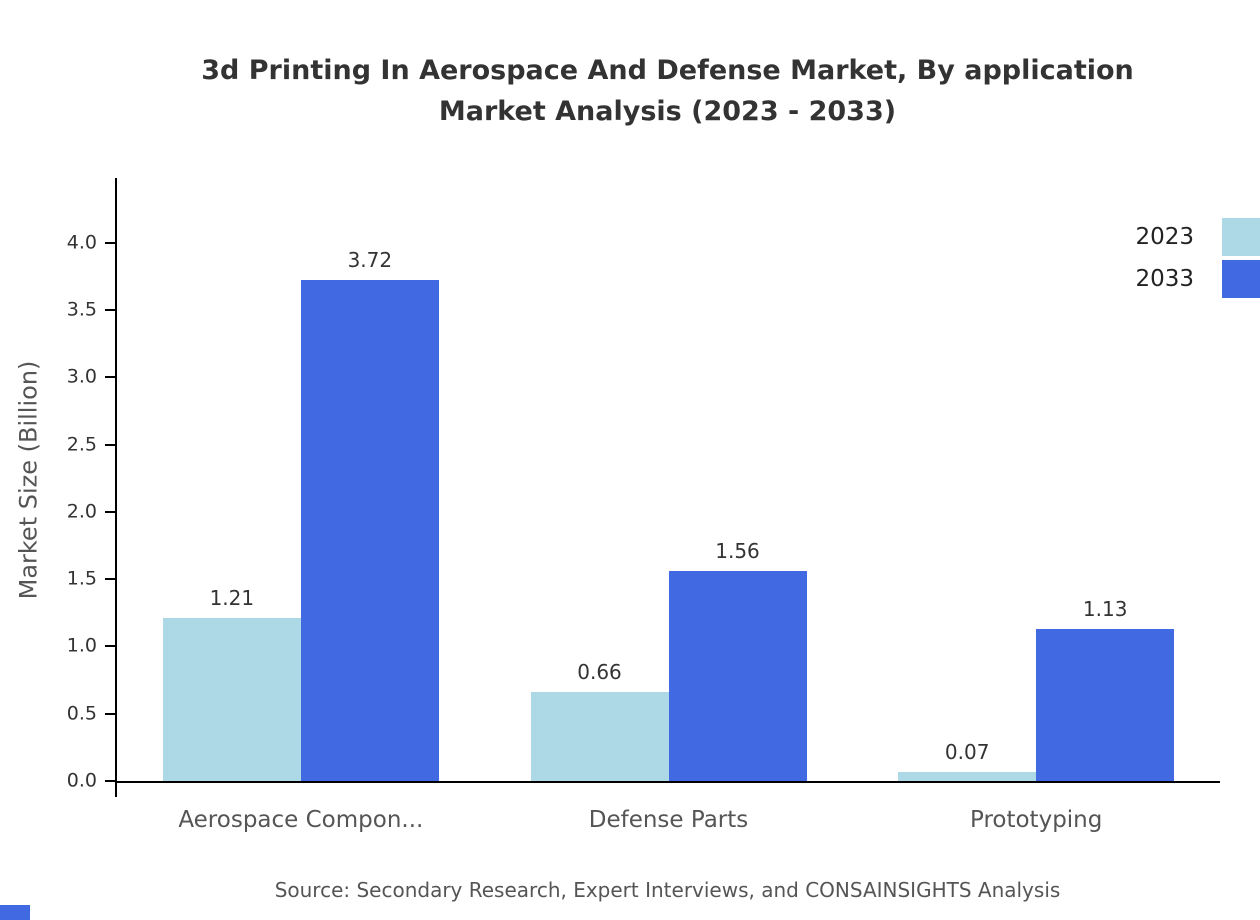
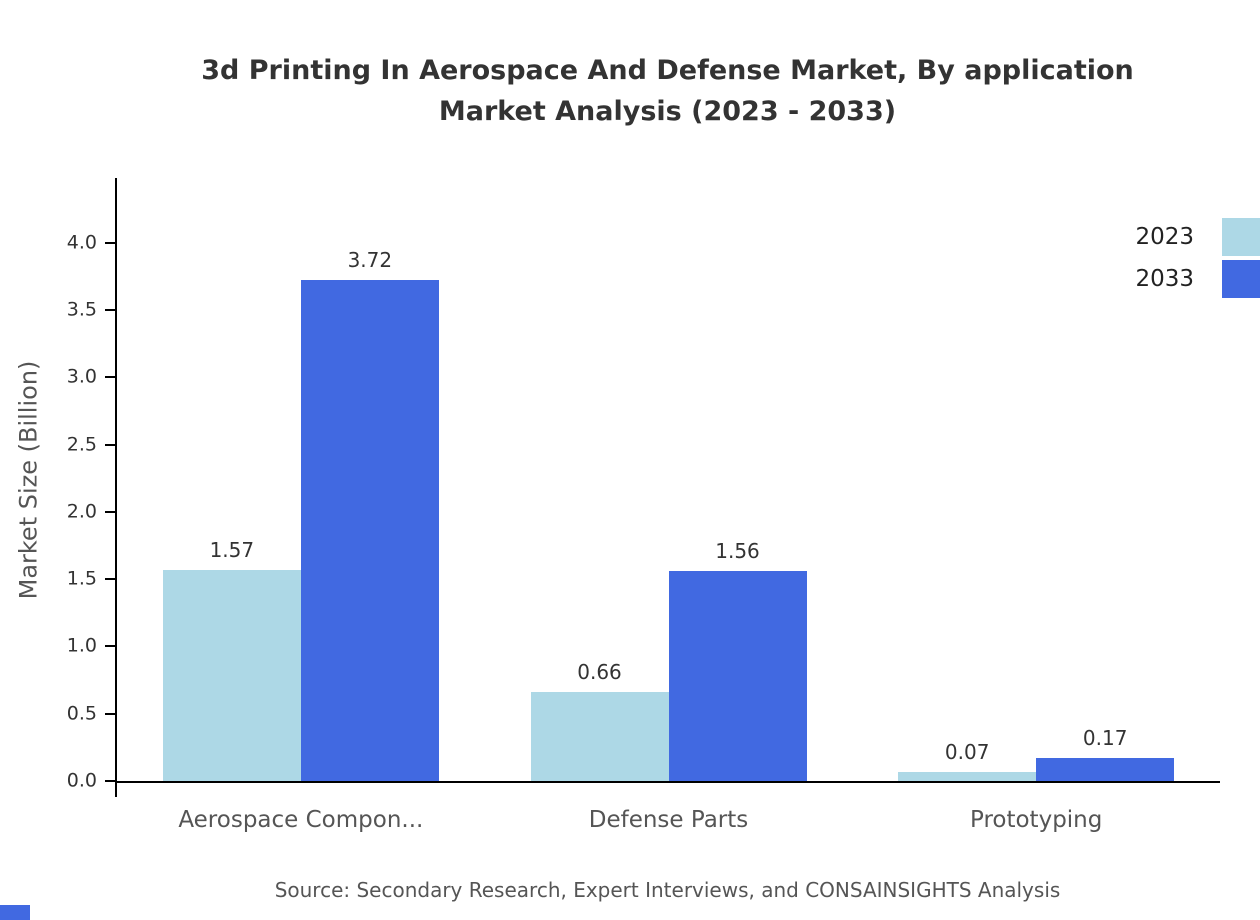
2023/Aerospace Compon...: 1.21 -> 1.57
2033/Prototyping: 1.13 -> 0.17
